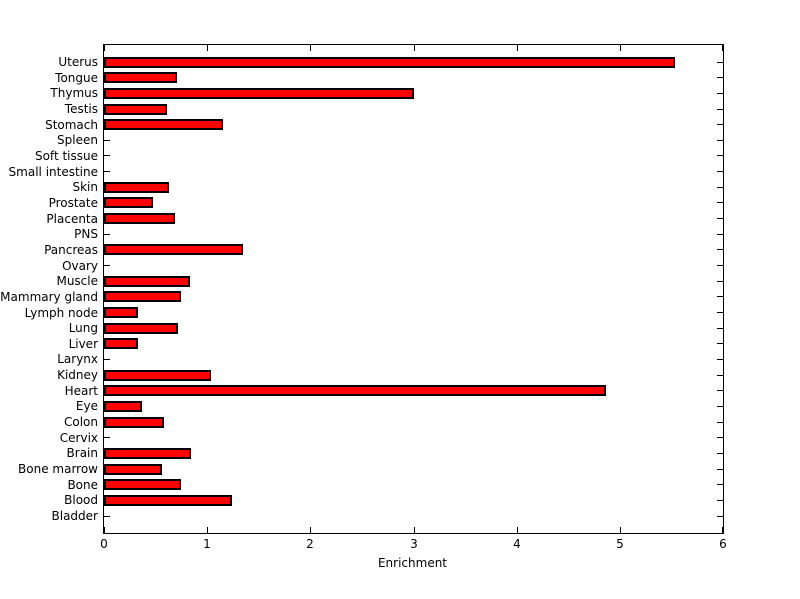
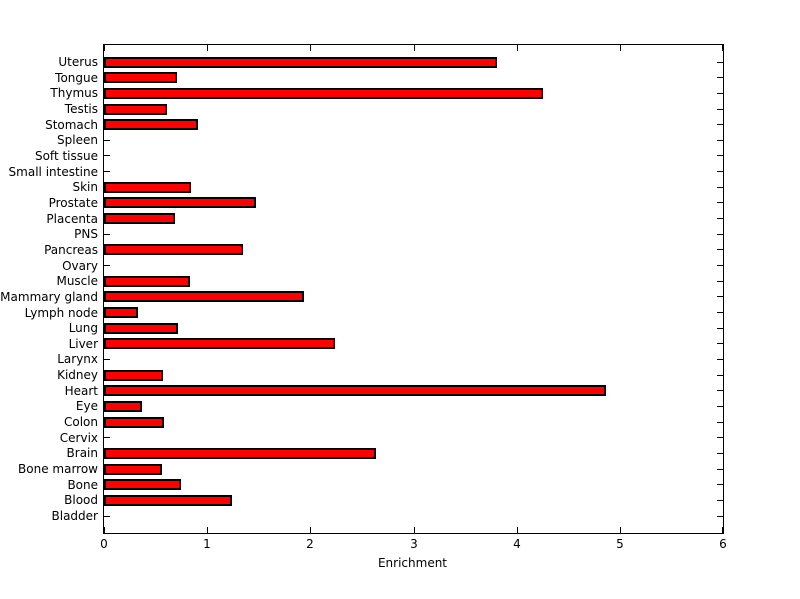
Uterus: 5.53 -> 3.81
Thymus: 3.00 -> 4.25
Stomach: 1.15 -> 0.91
Skin: 0.63 -> 0.84
Prostate: 0.47 -> 1.47
Mammary gland: 0.75 -> 1.94
Liver: 0.33 -> 2.24
Kidney: 1.04 -> 0.57
Brain: 0.84 -> 2.64
